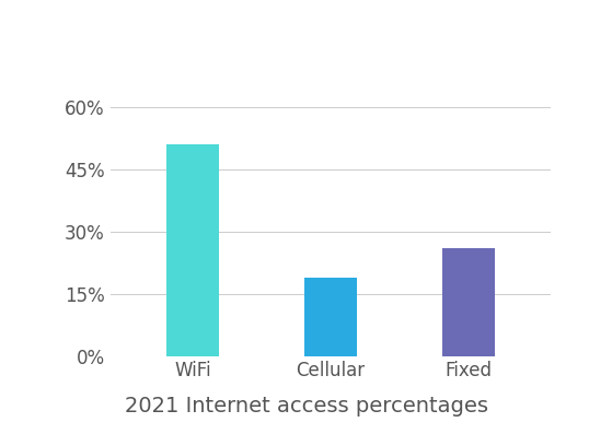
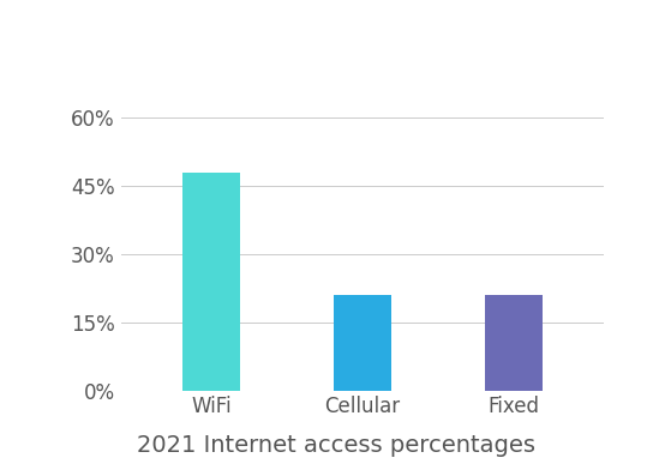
WiFi: 51% -> 48%
Cellular: 19% -> 21%
Fixed: 26% -> 21%
